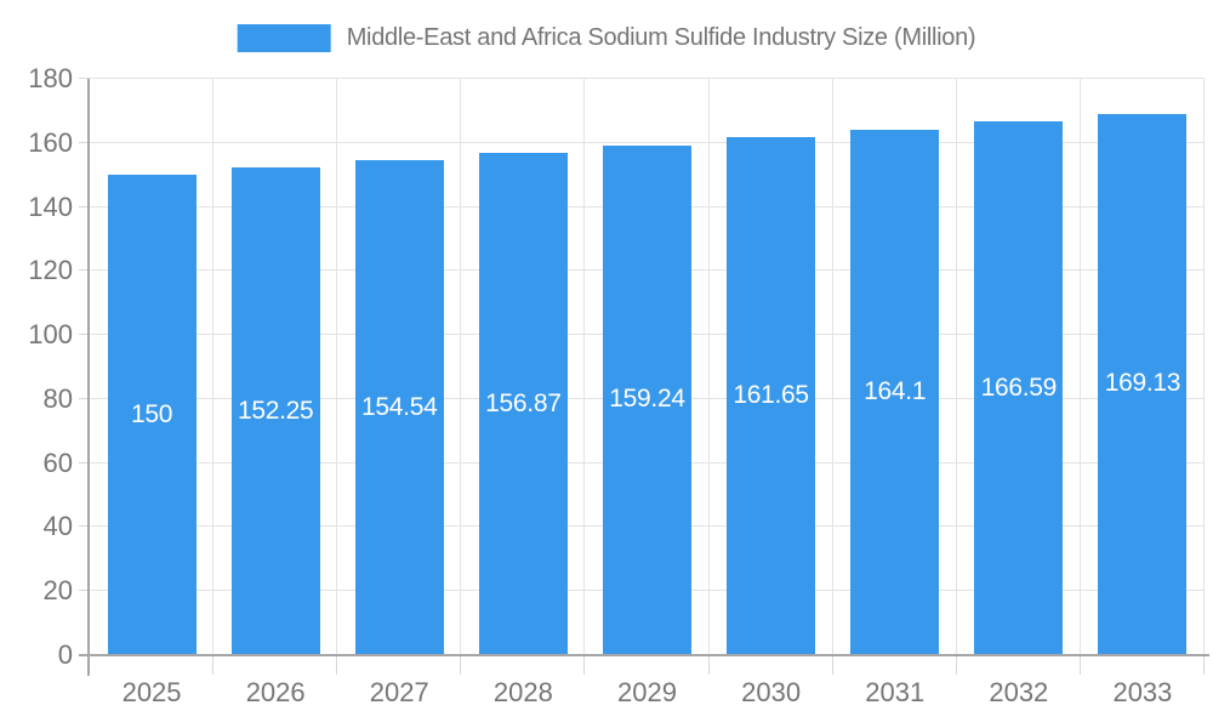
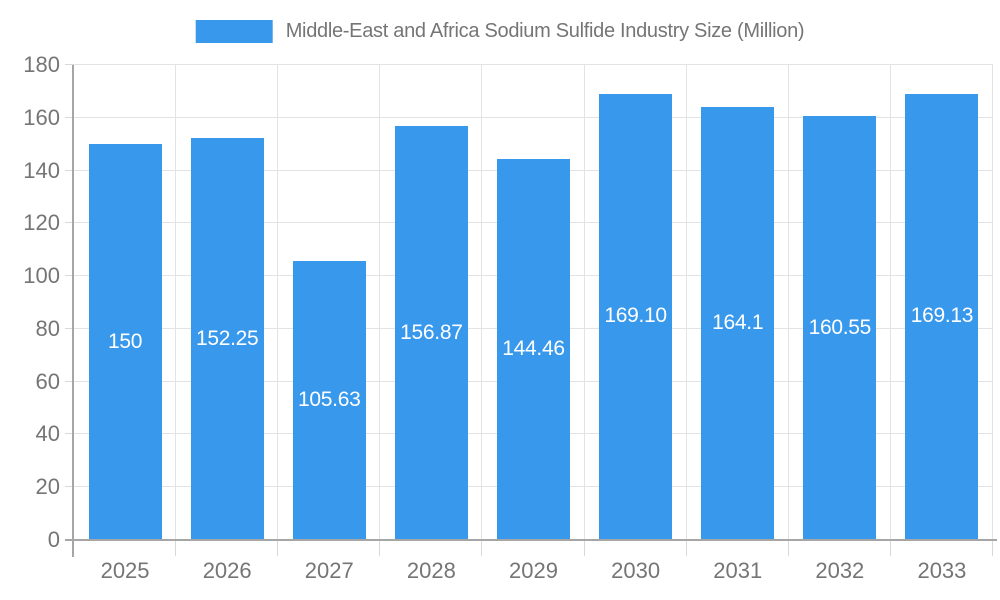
2027: 154.54 -> 105.63
2029: 159.24 -> 144.46
2030: 161.65 -> 169.10
2032: 166.59 -> 160.55
